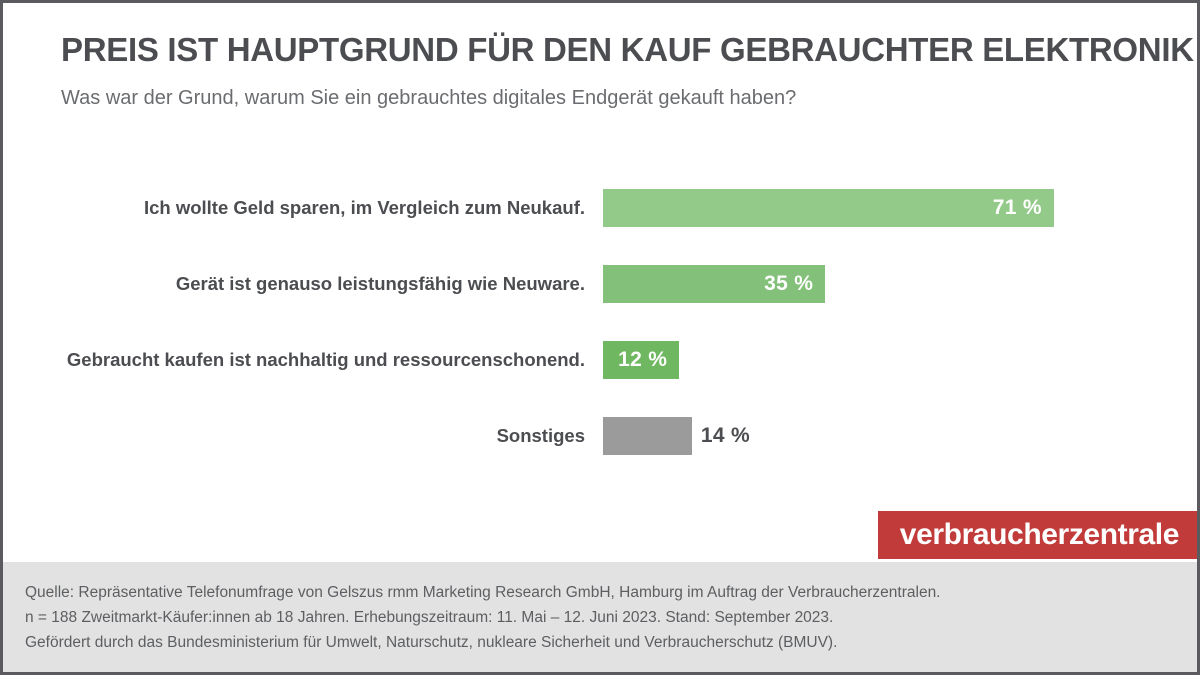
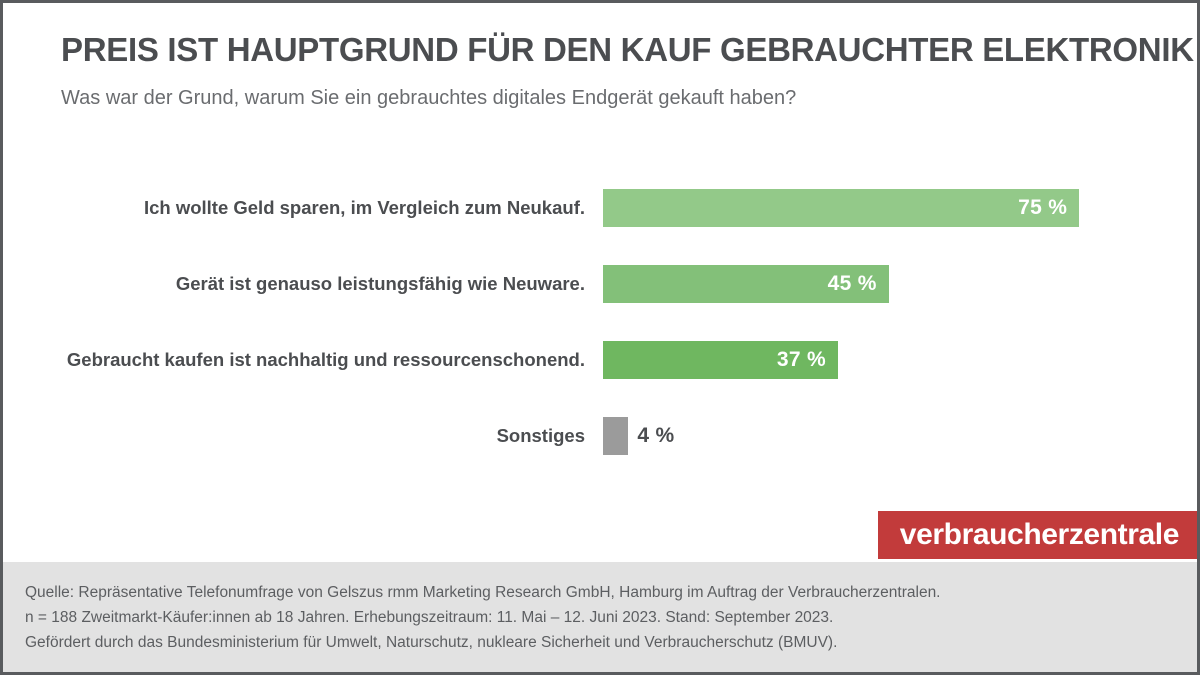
Ich wollte Geld sparen, im Vergleich zum Neukauf.: 71 -> 75
Gerät ist genauso leistungsfähig wie Neuware.: 35 -> 45
Gebraucht kaufen ist nachhaltig und ressourcenschonend.: 12 -> 37
Sonstiges: 14 -> 4
